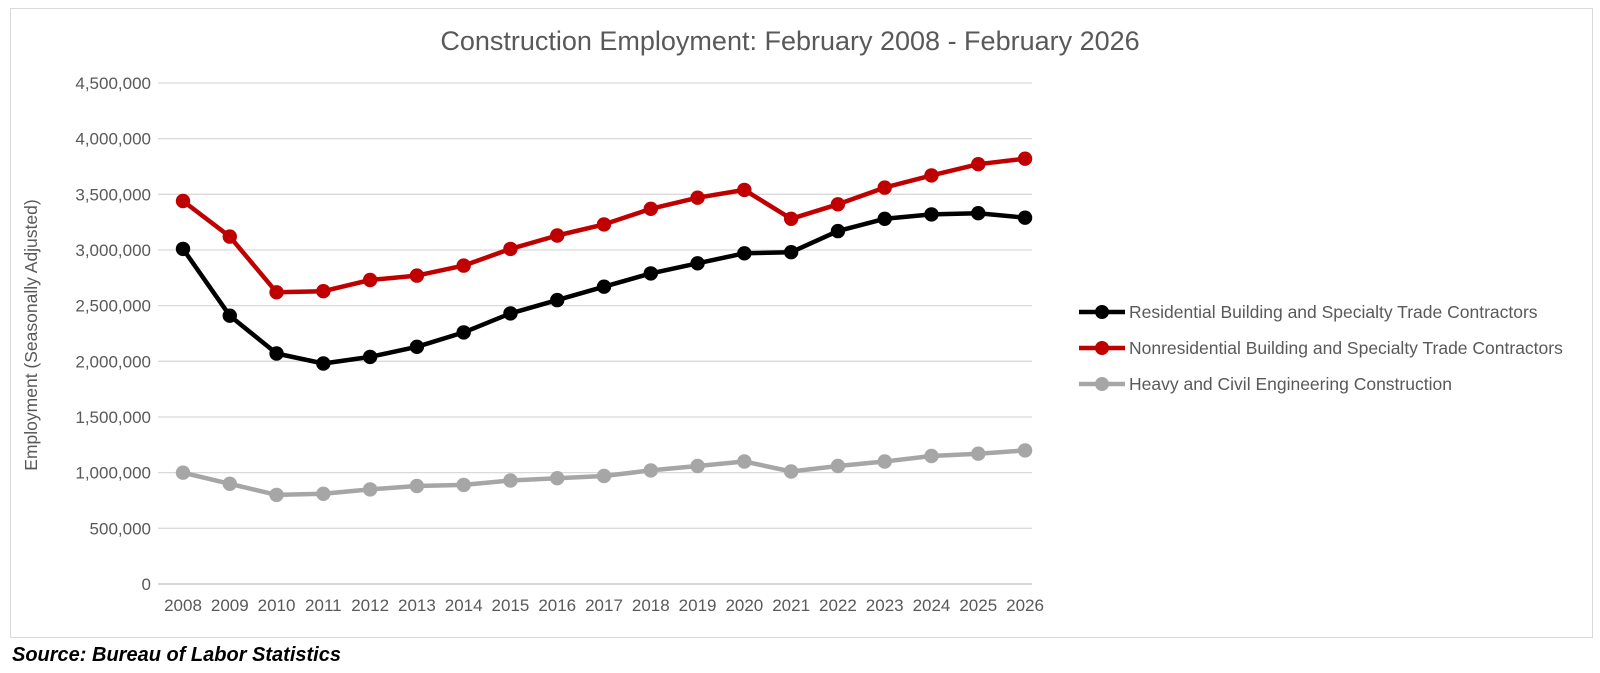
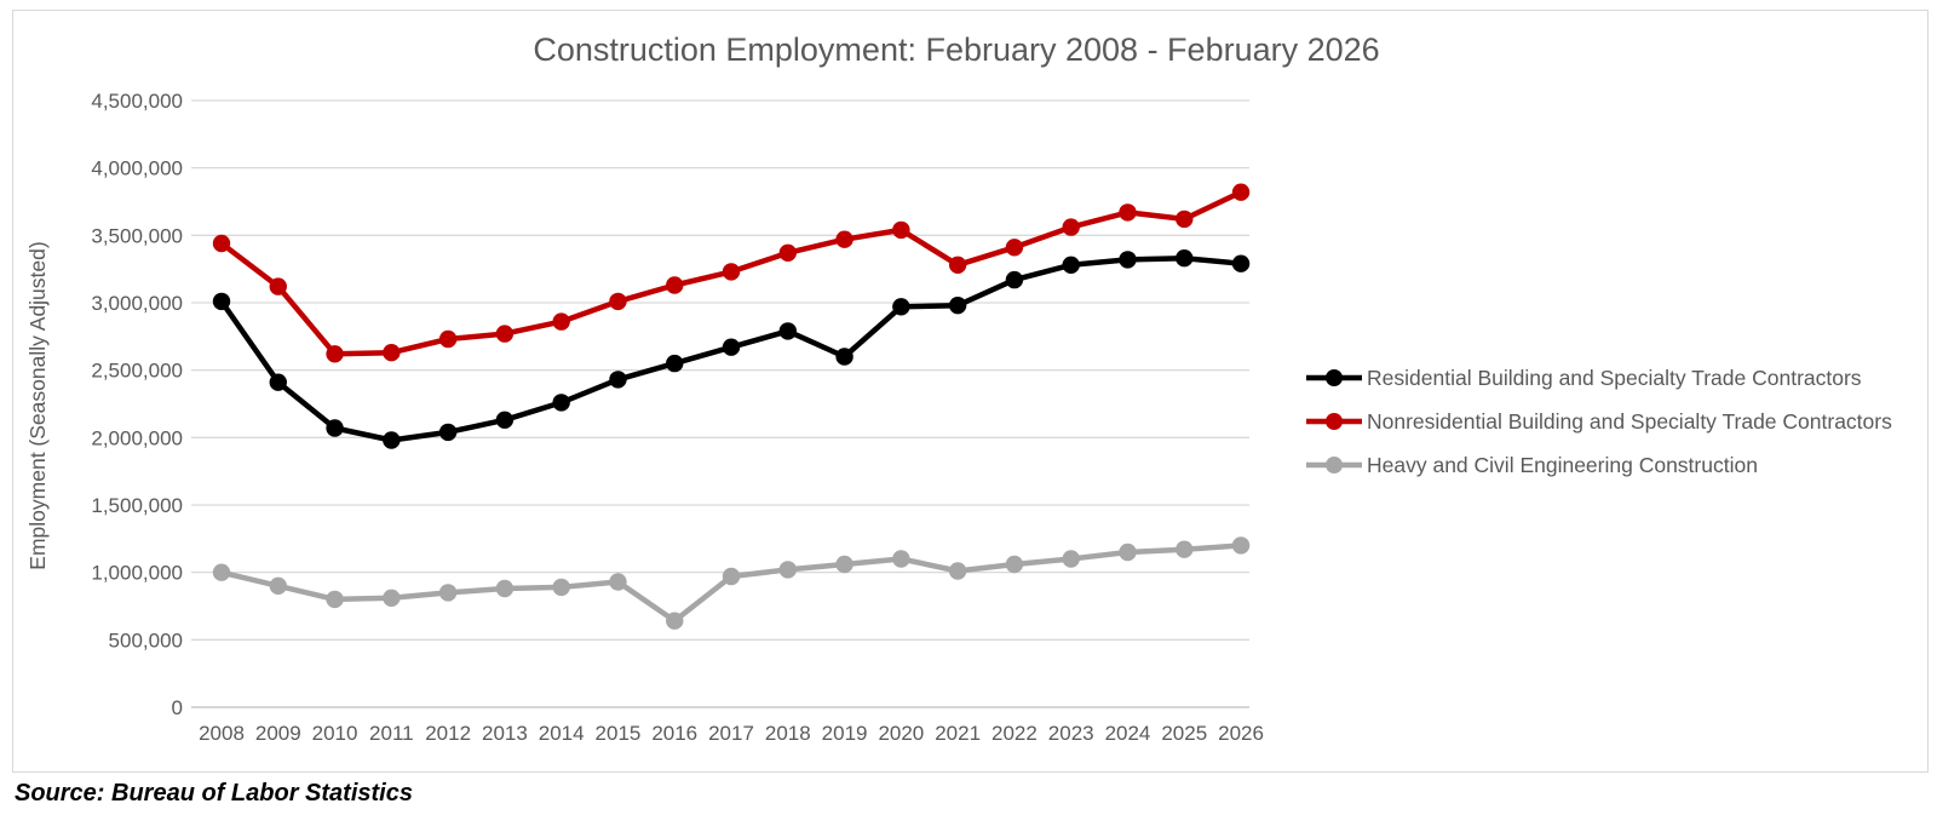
Heavy and Civil Engineering Construction/2016: 950000 -> 640000
Residential Building and Specialty Trade Contractors/2019: 2880000 -> 2600000
Nonresidential Building and Specialty Trade Contractors/2025: 3770000 -> 3620000
